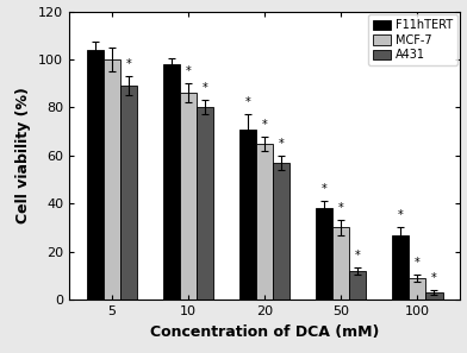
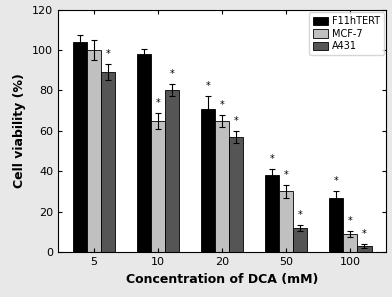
MCF-7/10: 86 -> 65
